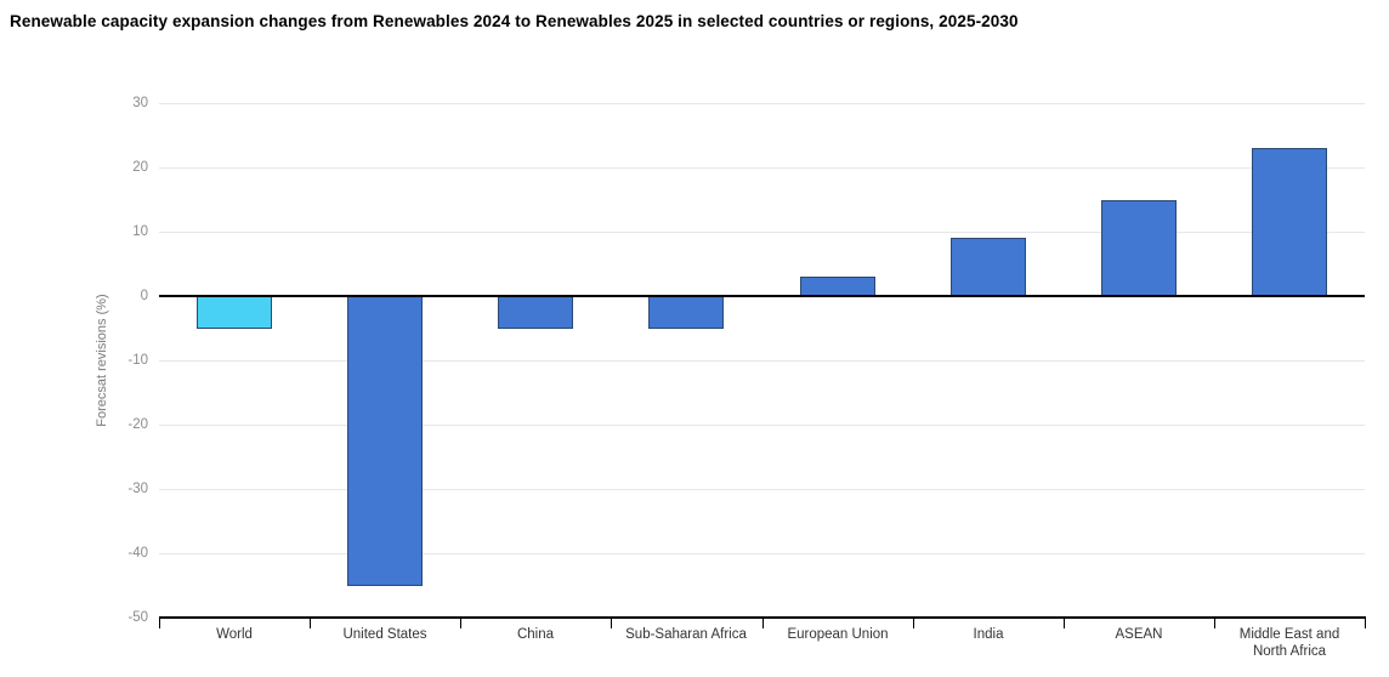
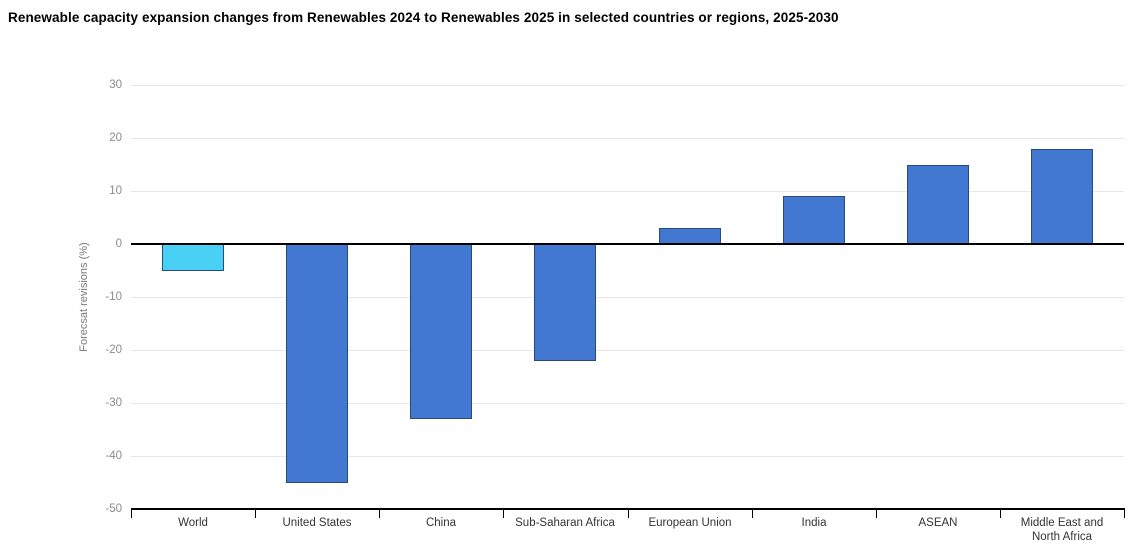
China: -5 -> -33
Sub-Saharan Africa: -5 -> -22
Middle East and North Africa: 23 -> 18
